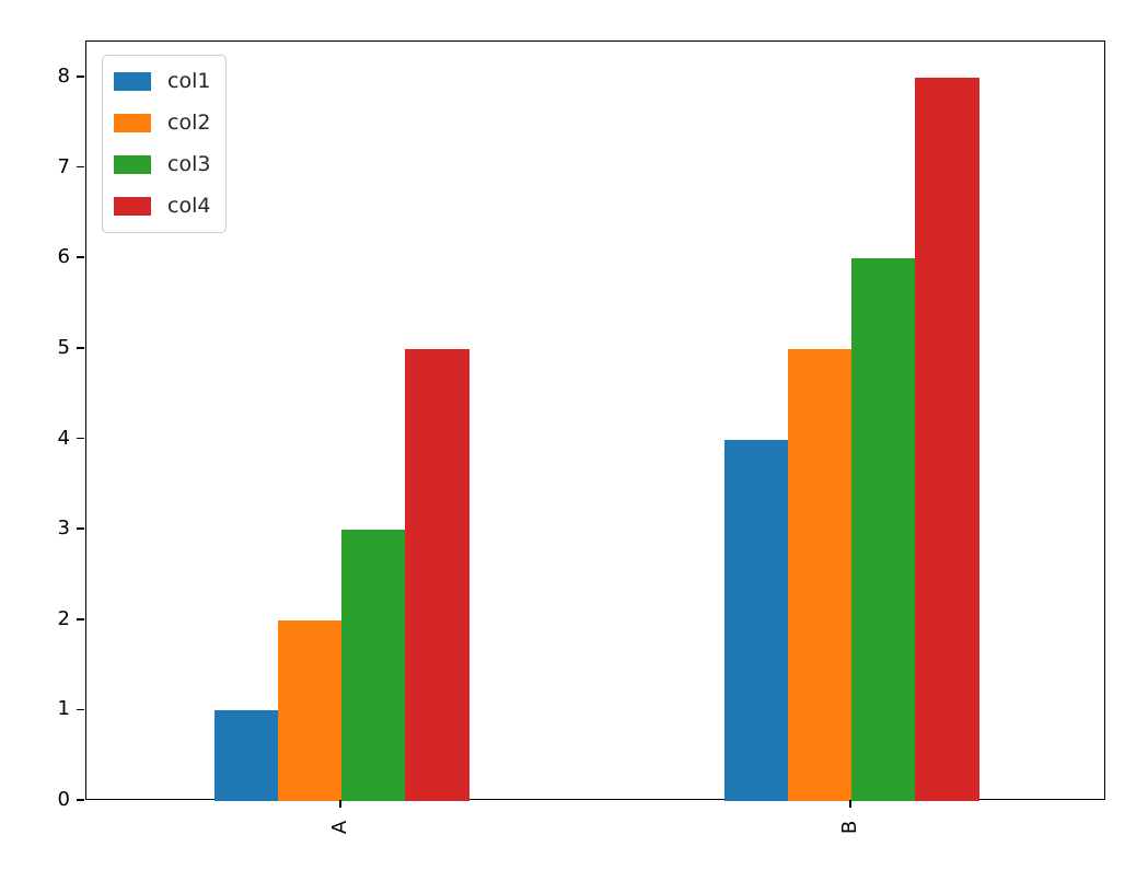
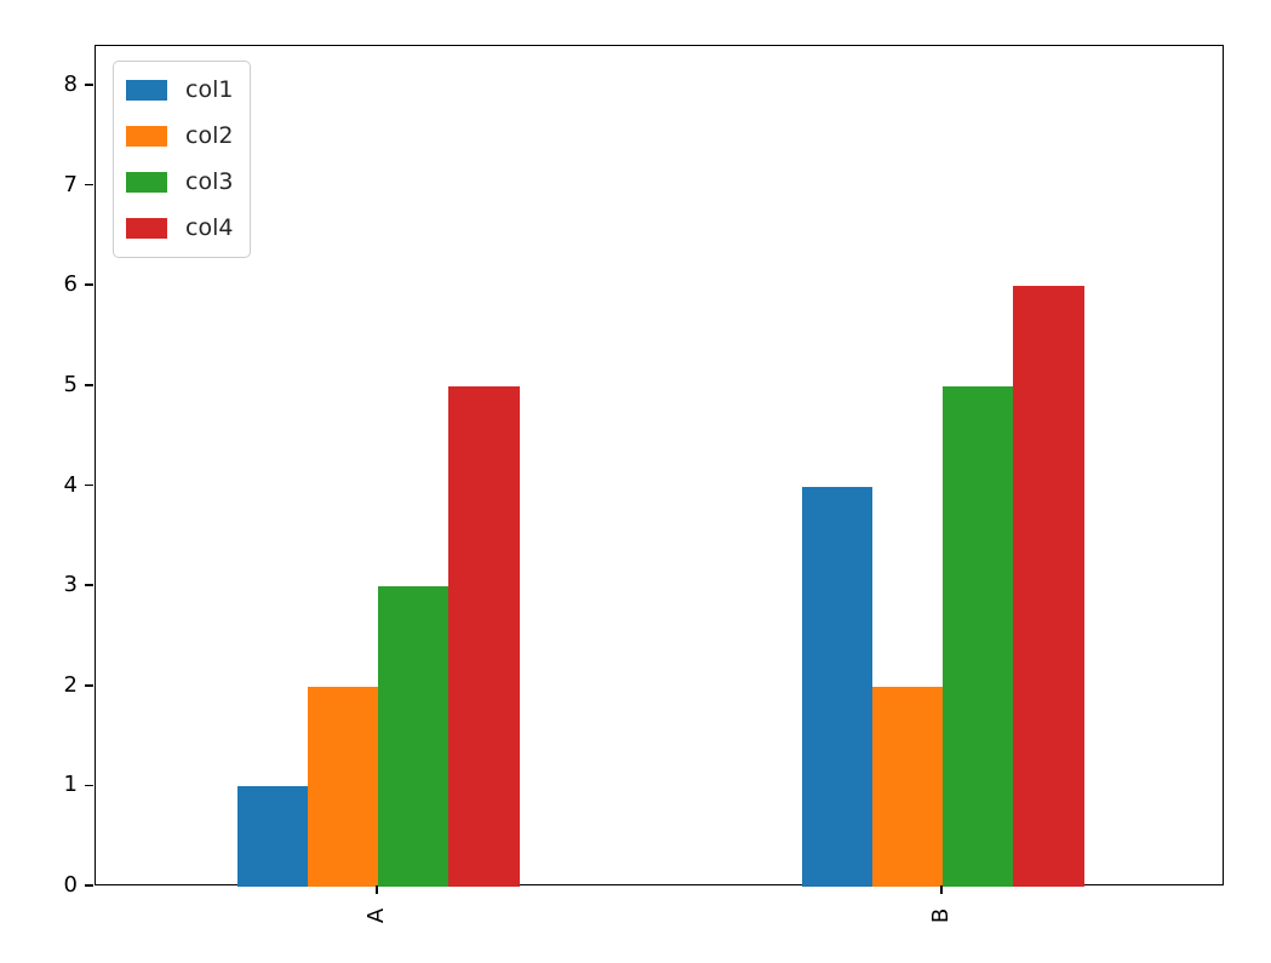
col2/B: 5 -> 2
col3/B: 6 -> 5
col4/B: 8 -> 6
